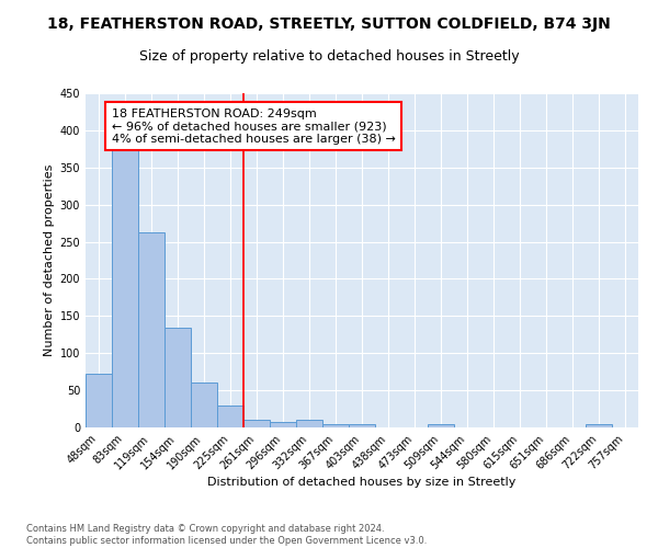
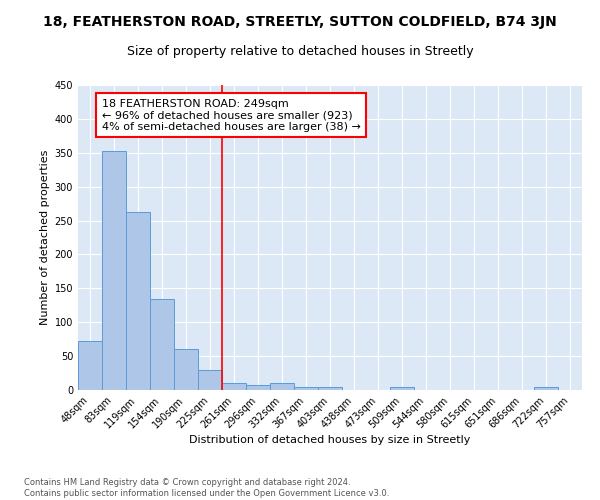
83sqm: 375 -> 352
